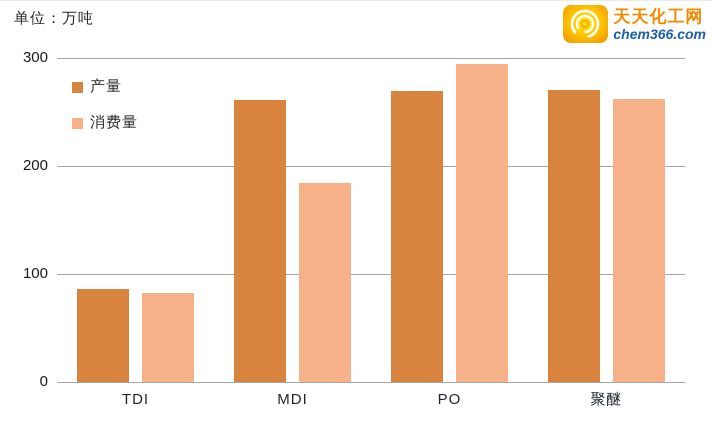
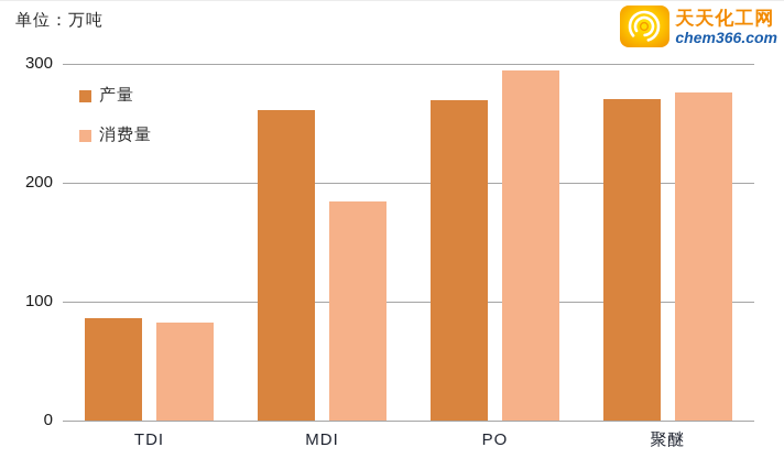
消费量/聚醚: 262 -> 276
